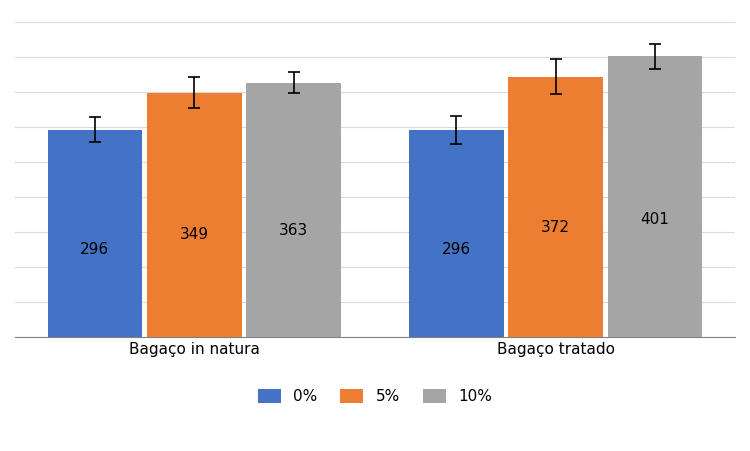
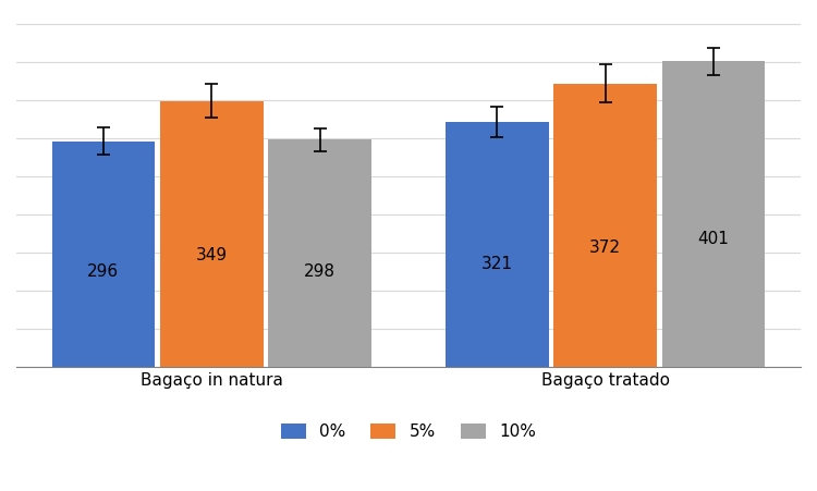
10%/Bagaço in natura: 363 -> 298
0%/Bagaço tratado: 296 -> 321
